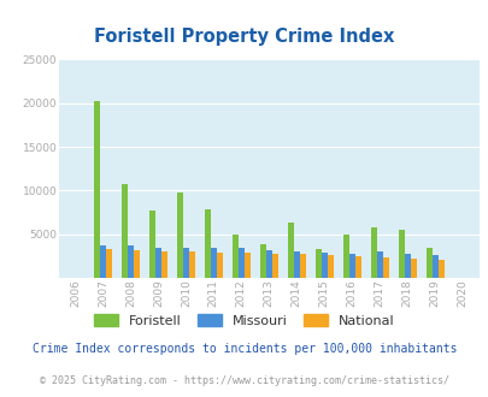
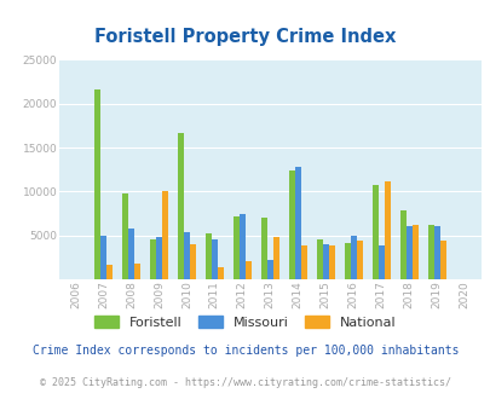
Foristell/2007: 20300 -> 21600
Missouri/2007: 3700 -> 5000
National/2007: 3300 -> 1600
Foristell/2008: 10800 -> 9800
Missouri/2008: 3700 -> 5800
National/2008: 3200 -> 1800
Foristell/2009: 7700 -> 4600
Missouri/2009: 3400 -> 4800
National/2009: 3000 -> 10000
Foristell/2010: 9800 -> 16600
Missouri/2010: 3400 -> 5400
National/2010: 3000 -> 4000
Foristell/2011: 7800 -> 5200
Missouri/2011: 3400 -> 4600
National/2011: 3000 -> 1400
Foristell/2012: 5000 -> 7200
Missouri/2012: 3400 -> 7400
National/2012: 2900 -> 2000
Foristell/2013: 3800 -> 7000
Missouri/2013: 3200 -> 2200
National/2013: 2800 -> 4800
Foristell/2014: 6300 -> 12400
Missouri/2014: 3000 -> 12800
National/2014: 2700 -> 3800
Foristell/2015: 3300 -> 4600
Missouri/2015: 2900 -> 4000
National/2015: 2600 -> 3800
Foristell/2016: 5000 -> 4200
Missouri/2016: 2800 -> 5000
National/2016: 2500 -> 4400
Foristell/2017: 5800 -> 10800
Missouri/2017: 3000 -> 3800
National/2017: 2400 -> 11200
Foristell/2018: 5500 -> 7800
Missouri/2018: 2700 -> 6000
National/2018: 2200 -> 6200
Foristell/2019: 3400 -> 6200
Missouri/2019: 2600 -> 6000
National/2019: 2000 -> 4400
